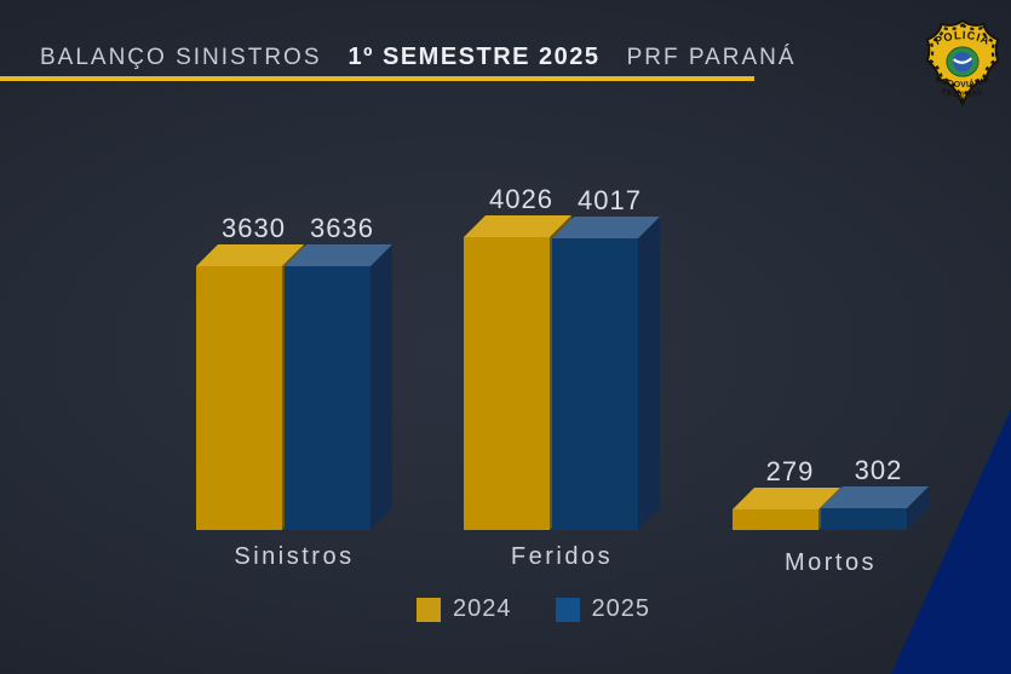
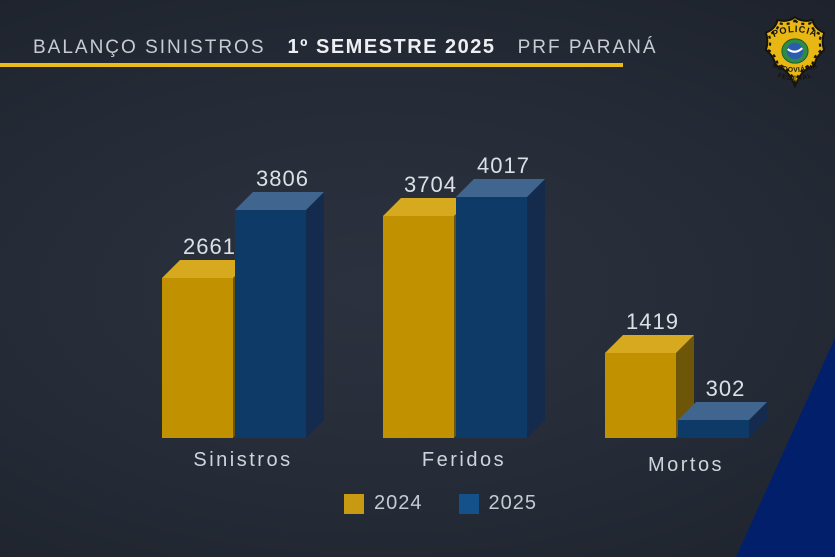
2024/Sinistros: 3630 -> 2661
2025/Sinistros: 3636 -> 3806
2024/Feridos: 4026 -> 3704
2024/Mortos: 279 -> 1419
